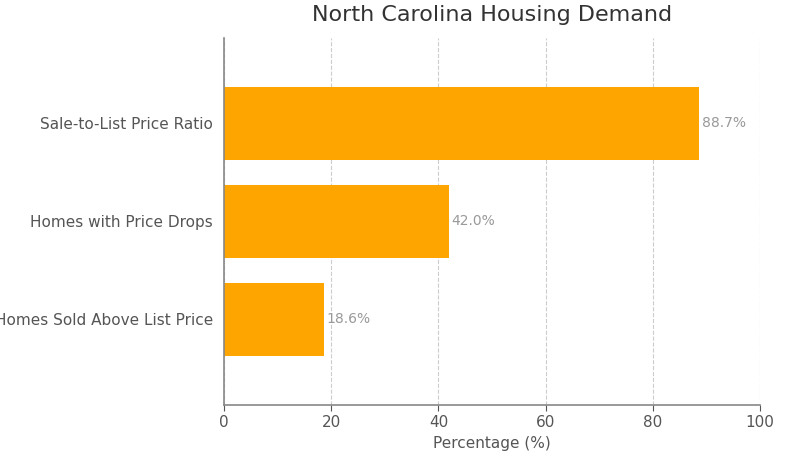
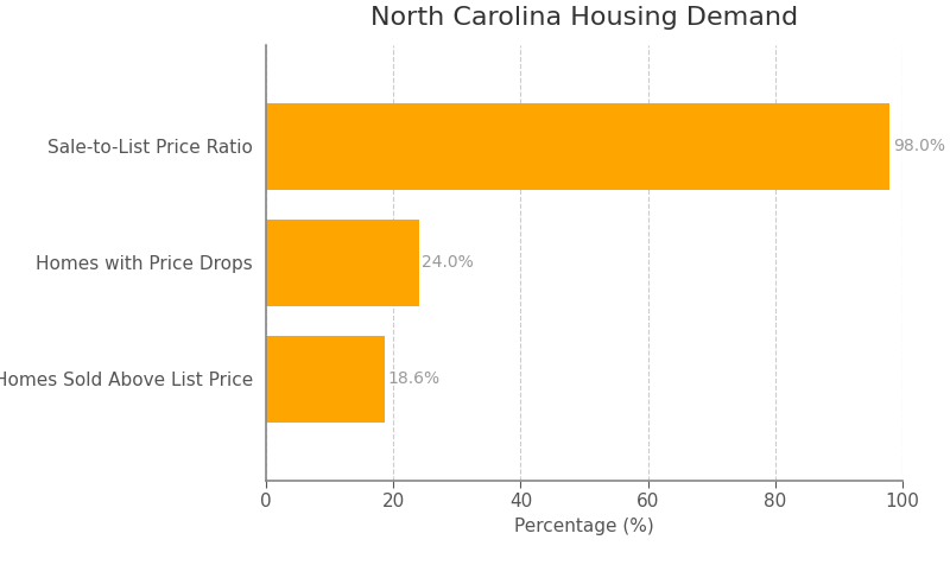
Sale-to-List Price Ratio: 88.7% -> 98.0%
Homes with Price Drops: 42.0% -> 24.0%
